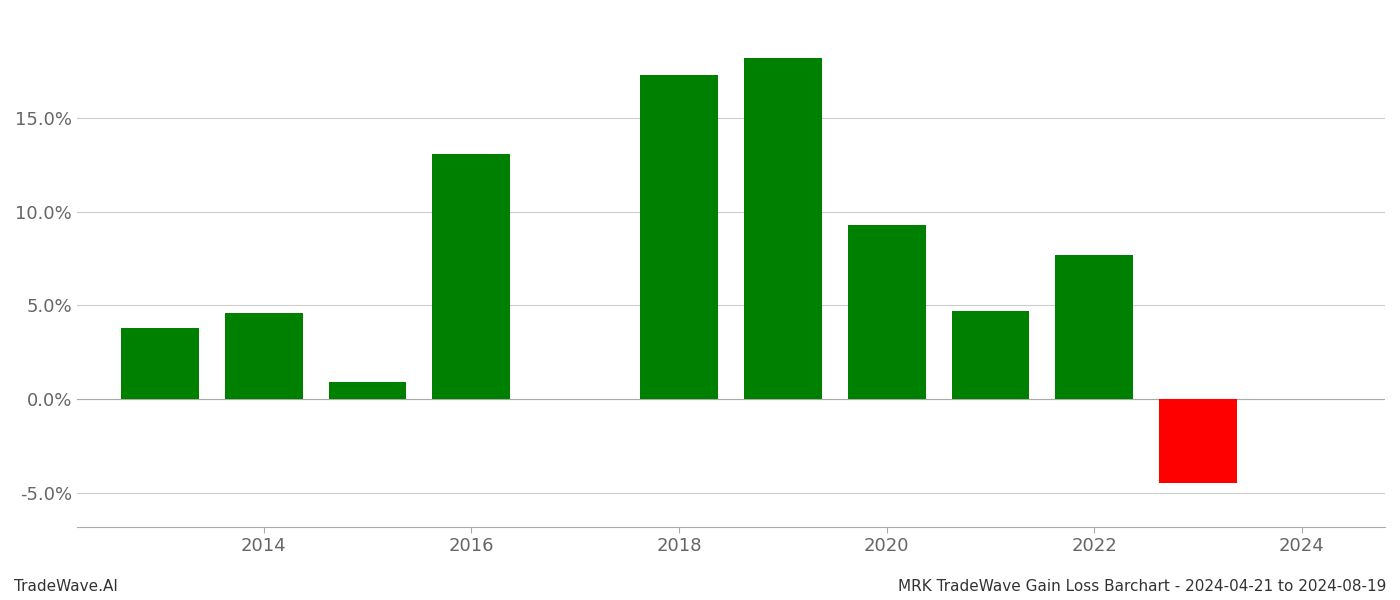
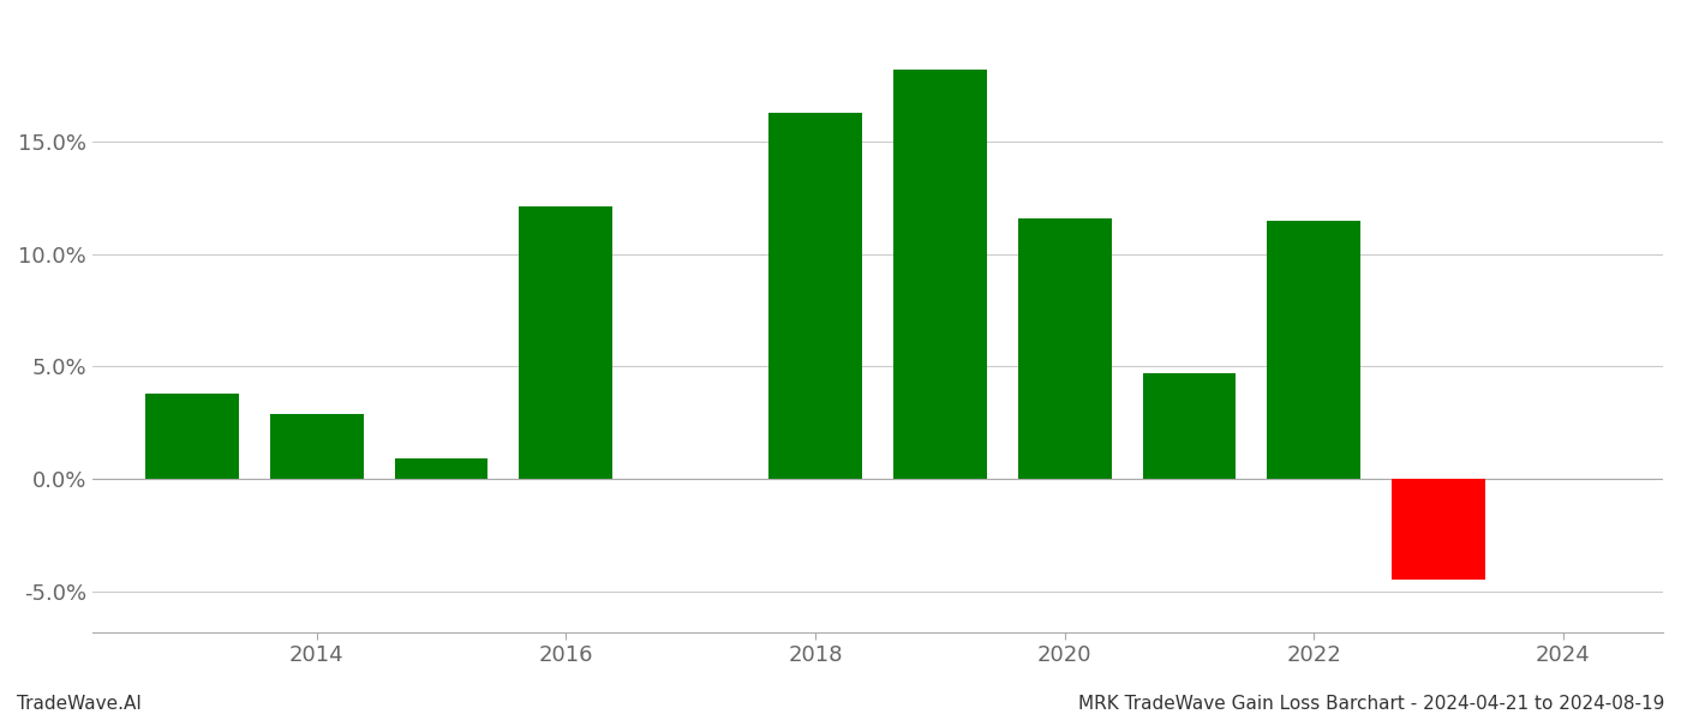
2014: 4.6% -> 2.9%
2016: 13.1% -> 12.1%
2018: 17.3% -> 16.3%
2020: 9.3% -> 11.6%
2022: 7.7% -> 11.5%
